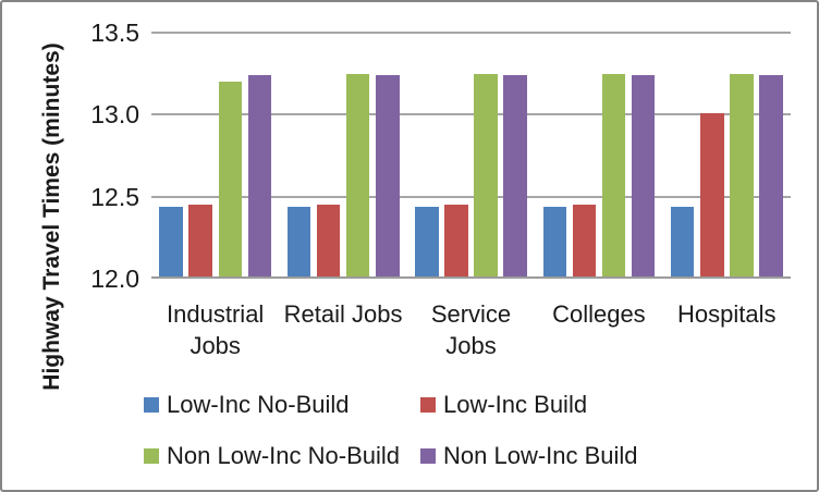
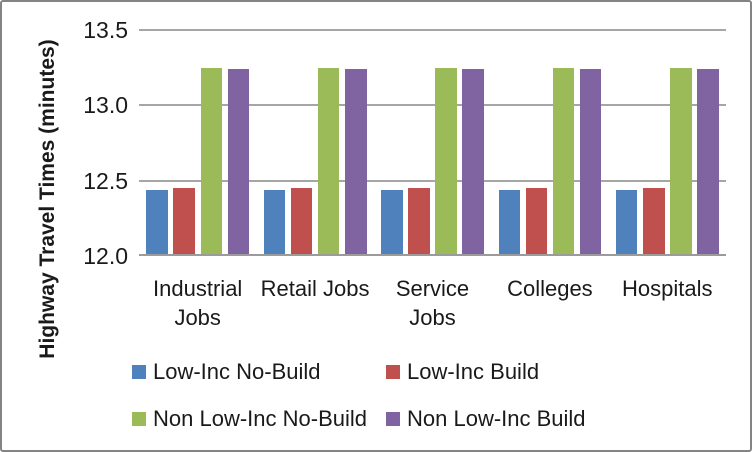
Non Low-Inc No-Build/Industrial Jobs: 13.20 -> 13.25
Low-Inc Build/Hospitals: 13.01 -> 12.45
